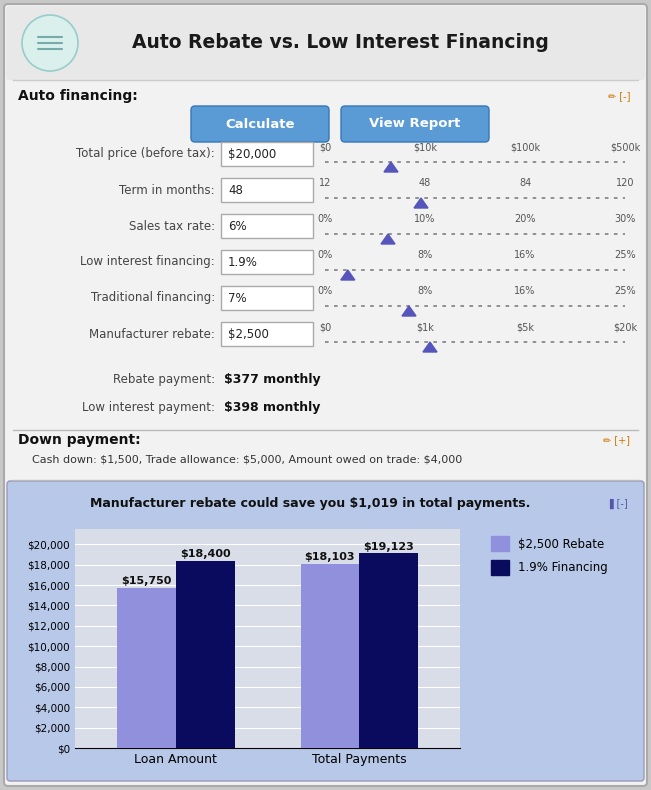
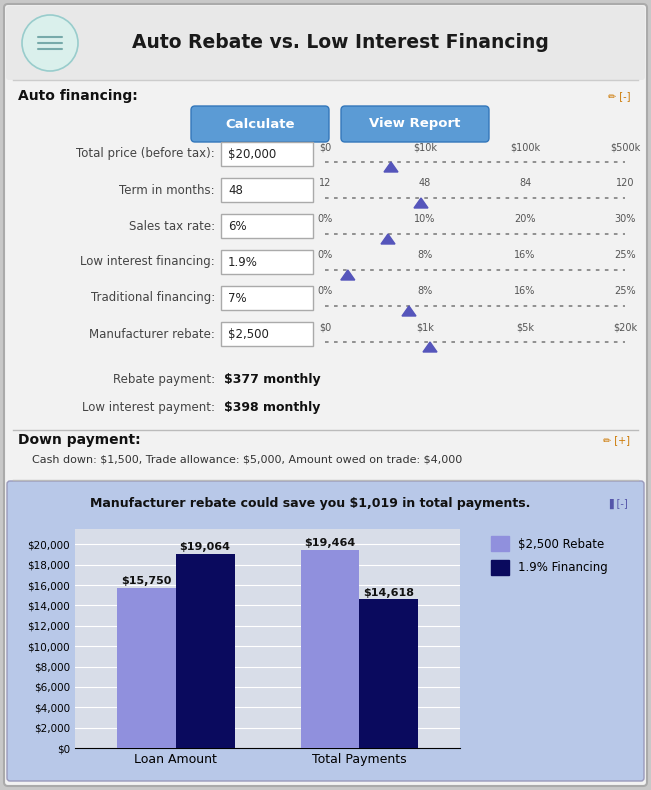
1.9% Financing/Loan Amount: $18,400 -> $19,064
$2,500 Rebate/Total Payments: $18,103 -> $19,464
1.9% Financing/Total Payments: $19,123 -> $14,618
